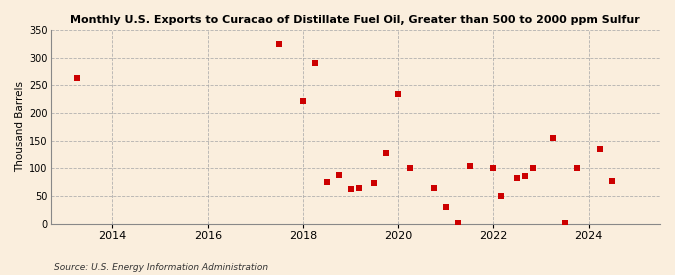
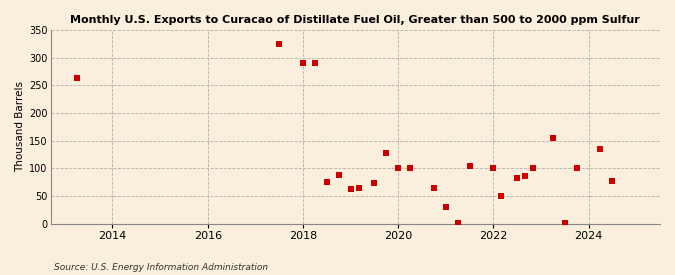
2018: 222 -> 291
2020: 234 -> 100
